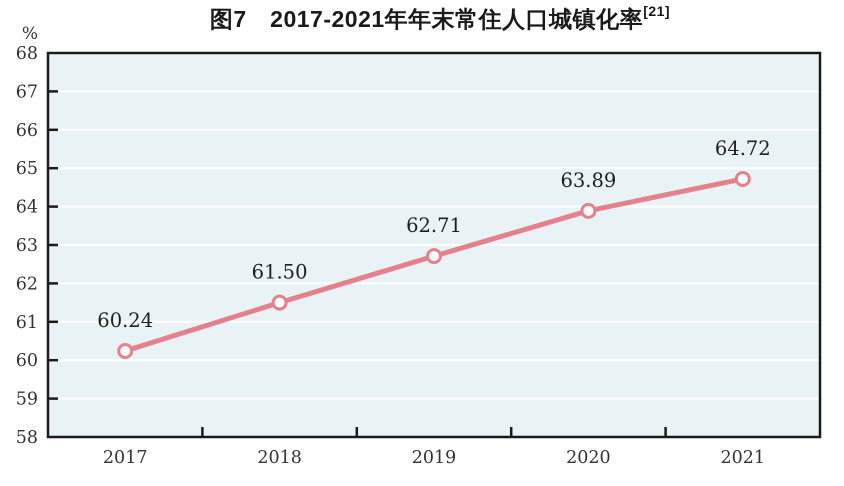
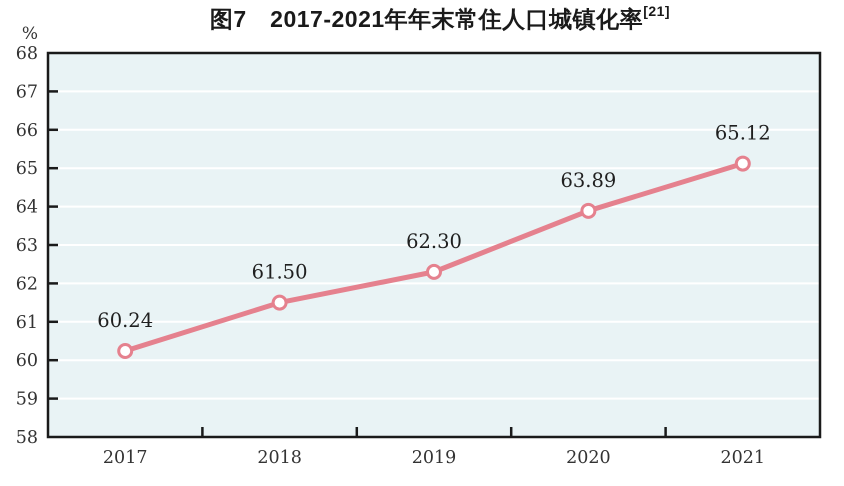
2019: 62.71 -> 62.30
2021: 64.72 -> 65.12
